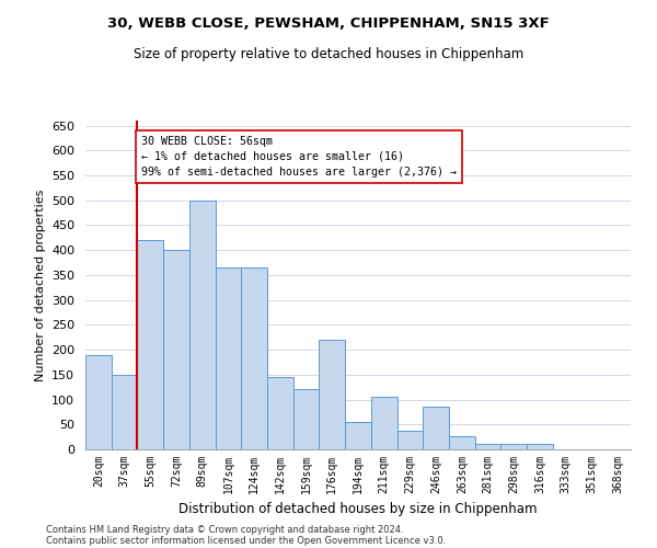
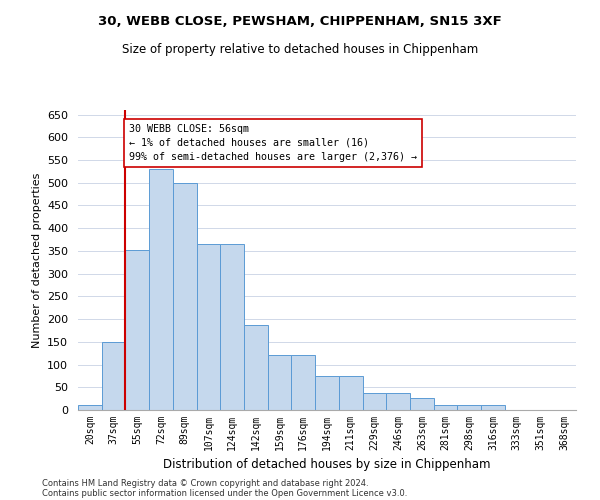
20sqm: 190 -> 12
55sqm: 420 -> 353
72sqm: 400 -> 530
142sqm: 145 -> 188
176sqm: 220 -> 122
194sqm: 55 -> 75
211sqm: 105 -> 75
246sqm: 85 -> 38
